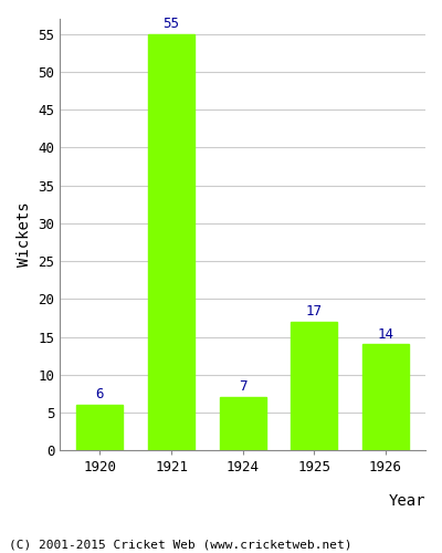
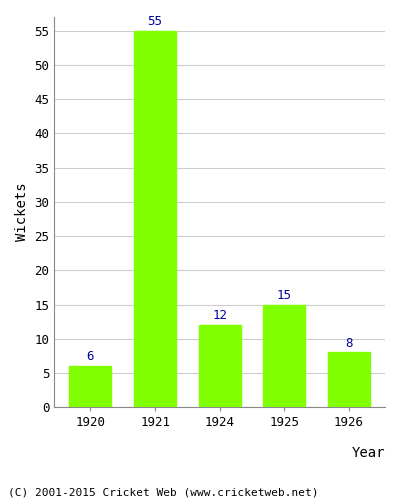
1924: 7 -> 12
1925: 17 -> 15
1926: 14 -> 8
